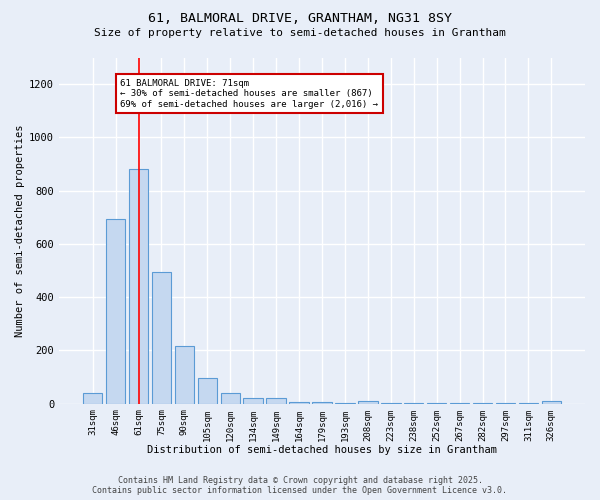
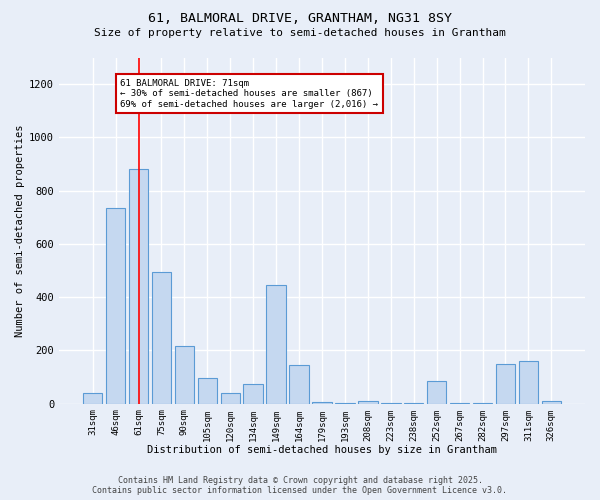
46sqm: 693 -> 735
134sqm: 22 -> 75
149sqm: 20 -> 445
164sqm: 5 -> 145
252sqm: 2 -> 85
297sqm: 2 -> 150
311sqm: 2 -> 160
